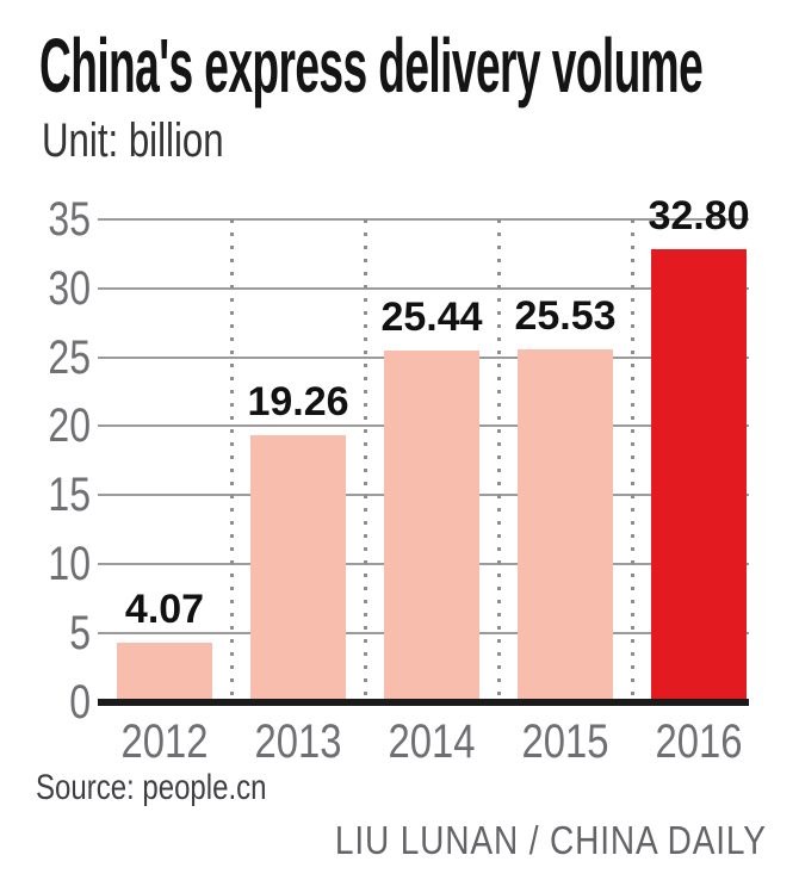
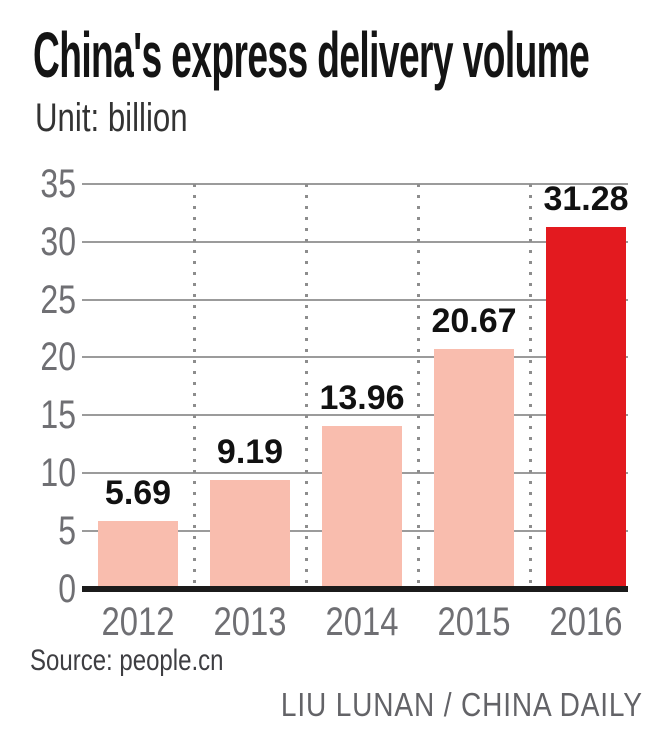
2012: 4.07 -> 5.69
2013: 19.26 -> 9.19
2014: 25.44 -> 13.96
2015: 25.53 -> 20.67
2016: 32.80 -> 31.28
